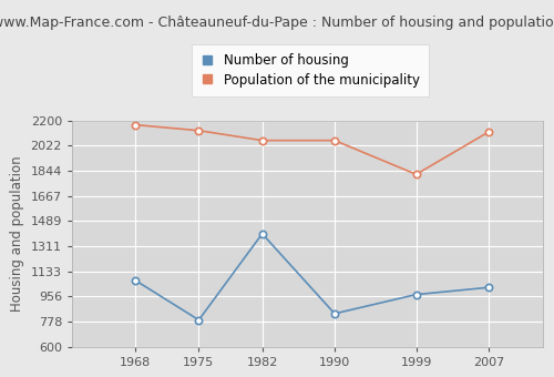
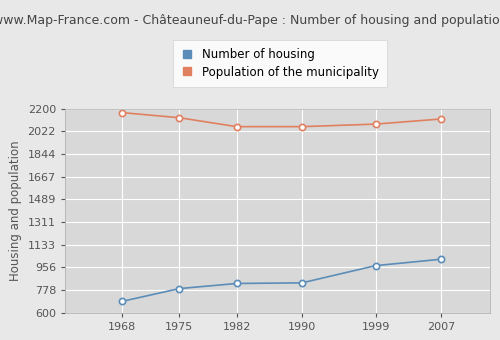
Number of housing/1968: 1070 -> 690
Number of housing/1982: 1400 -> 830
Population of the municipality/1999: 1820 -> 2080
